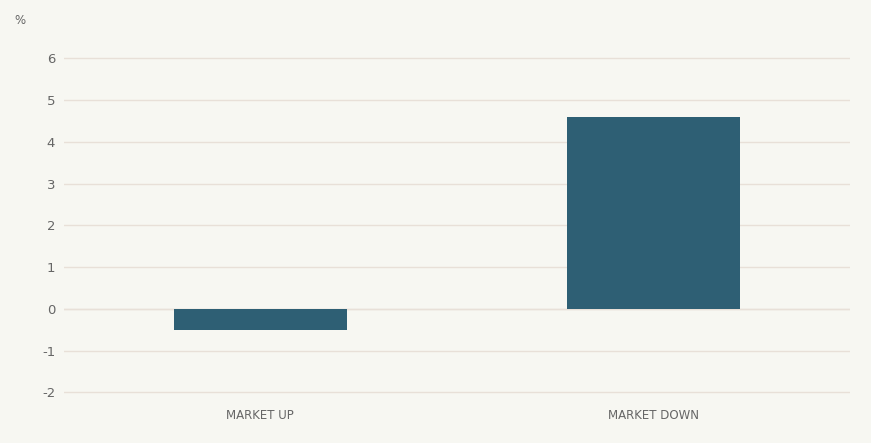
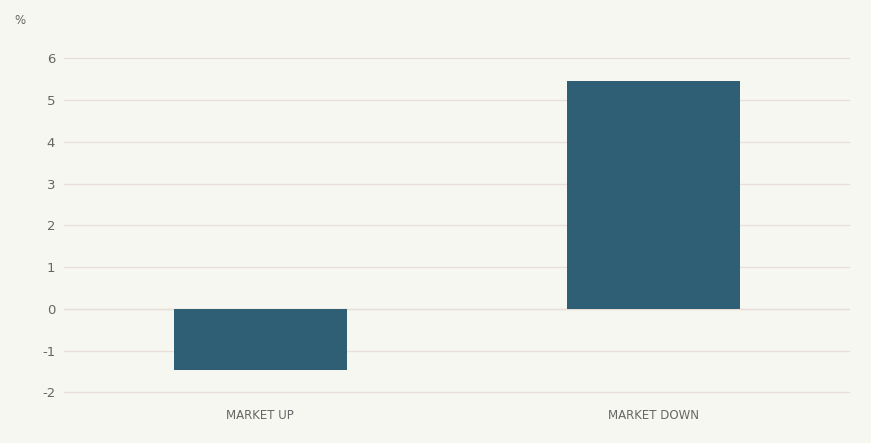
MARKET UP: -0.50 -> -1.45
MARKET DOWN: 4.60 -> 5.45
